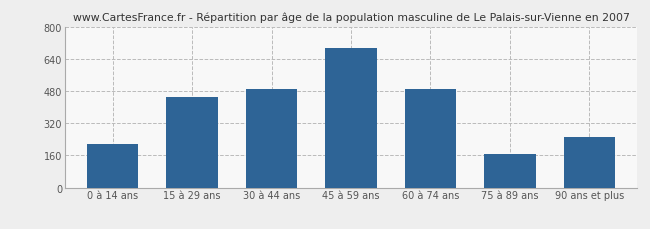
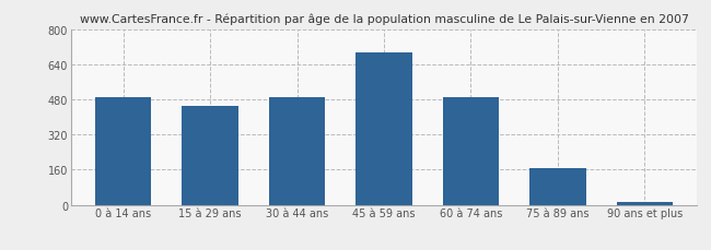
0 à 14 ans: 215 -> 490
90 ans et plus: 250 -> 15
